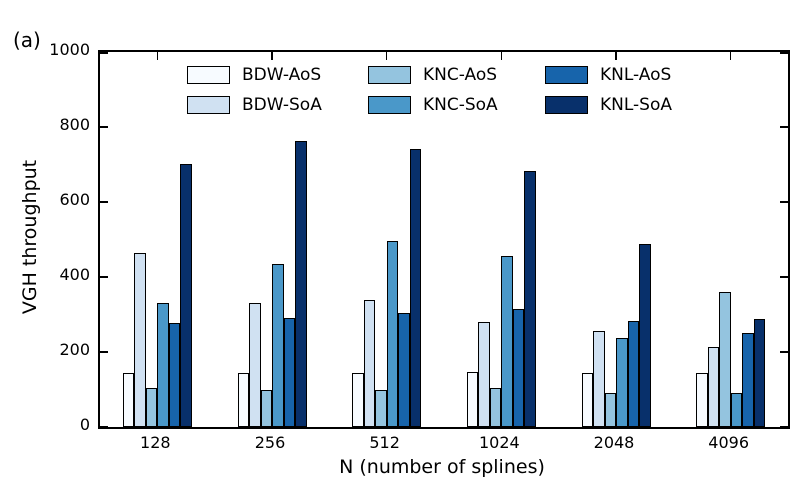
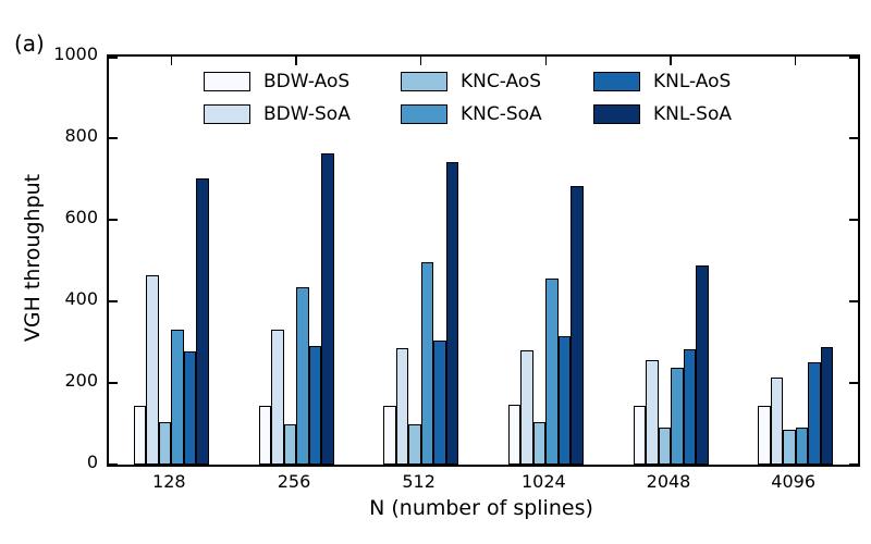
BDW-SoA/512: 340 -> 280
KNC-AoS/4096: 360 -> 80
